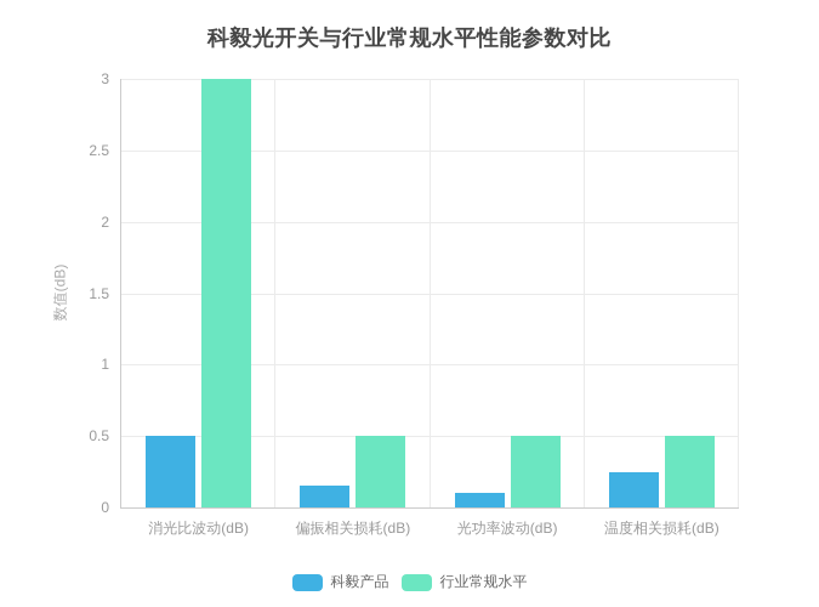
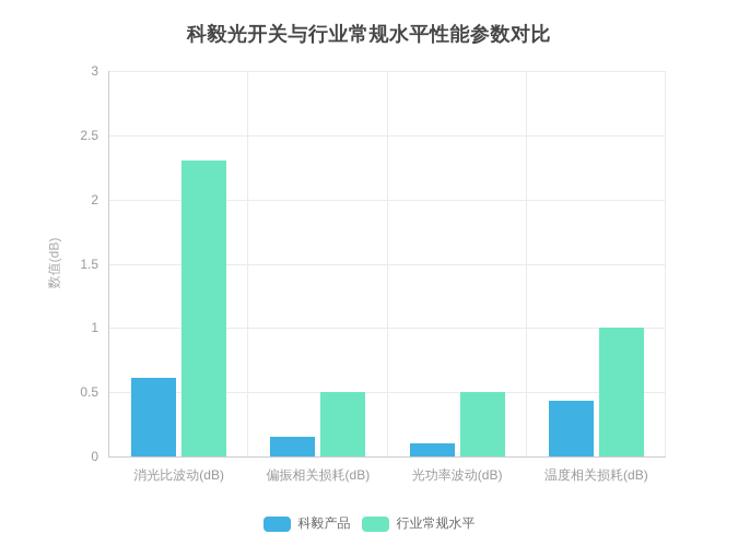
科毅产品/消光比波动(dB): 0.50 -> 0.61
行业常规水平/消光比波动(dB): 3.0 -> 2.3
科毅产品/温度相关损耗(dB): 0.25 -> 0.43
行业常规水平/温度相关损耗(dB): 0.5 -> 1.0
